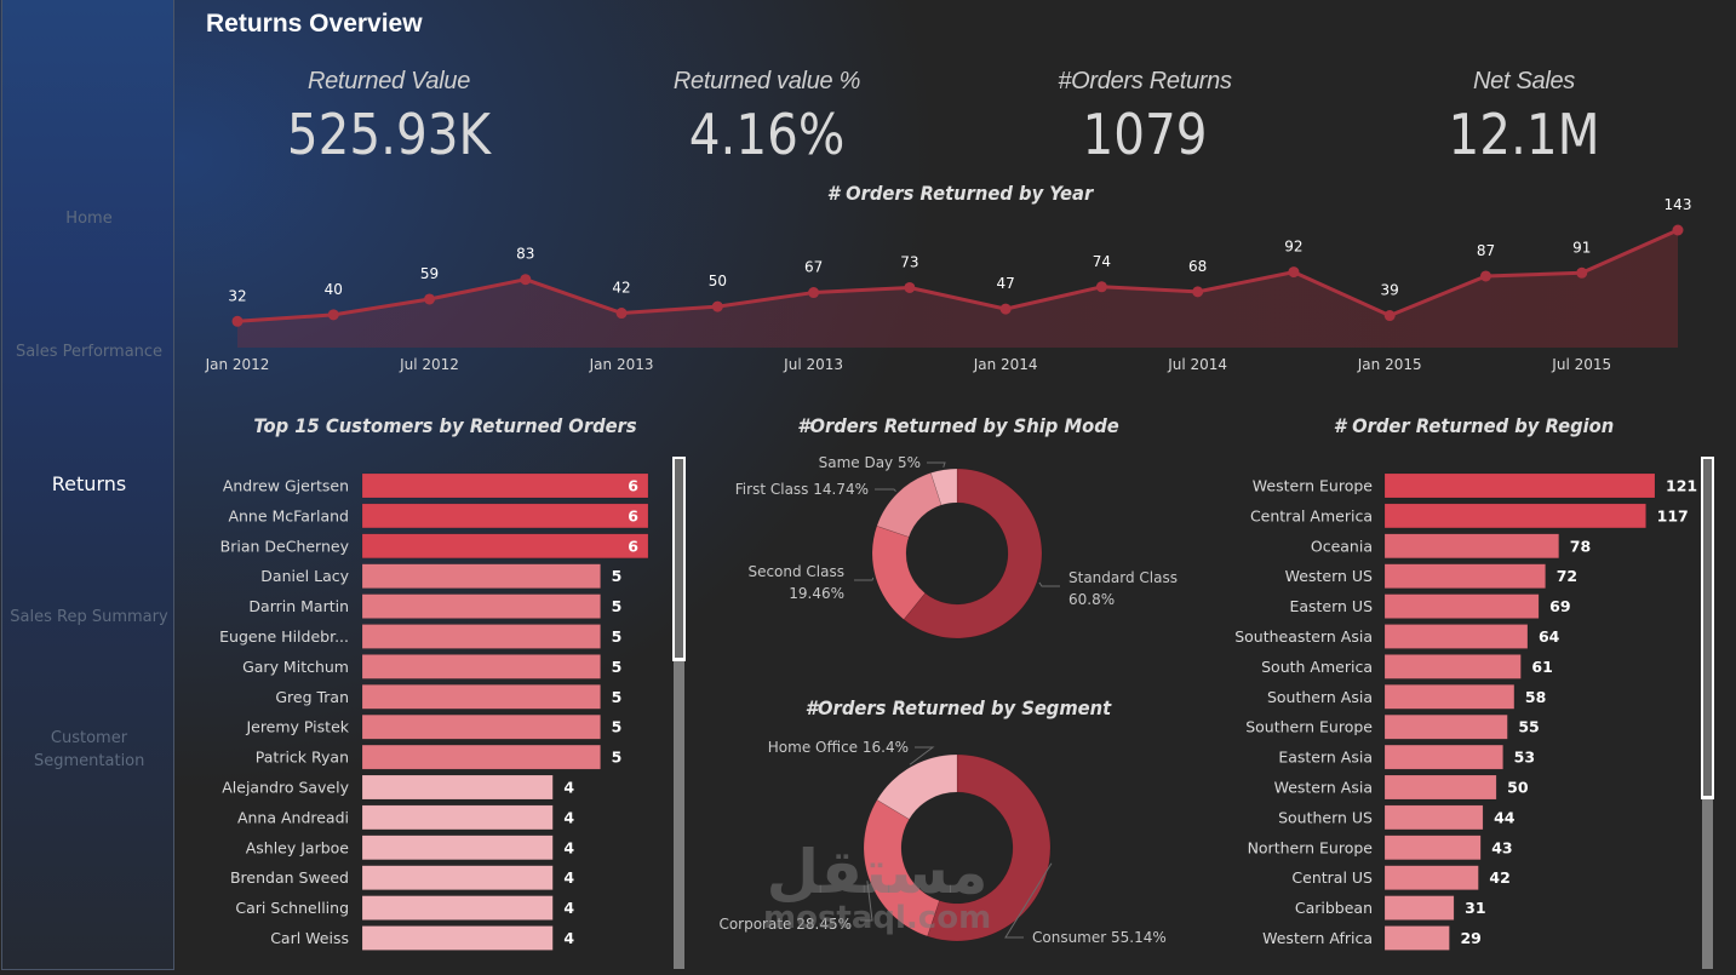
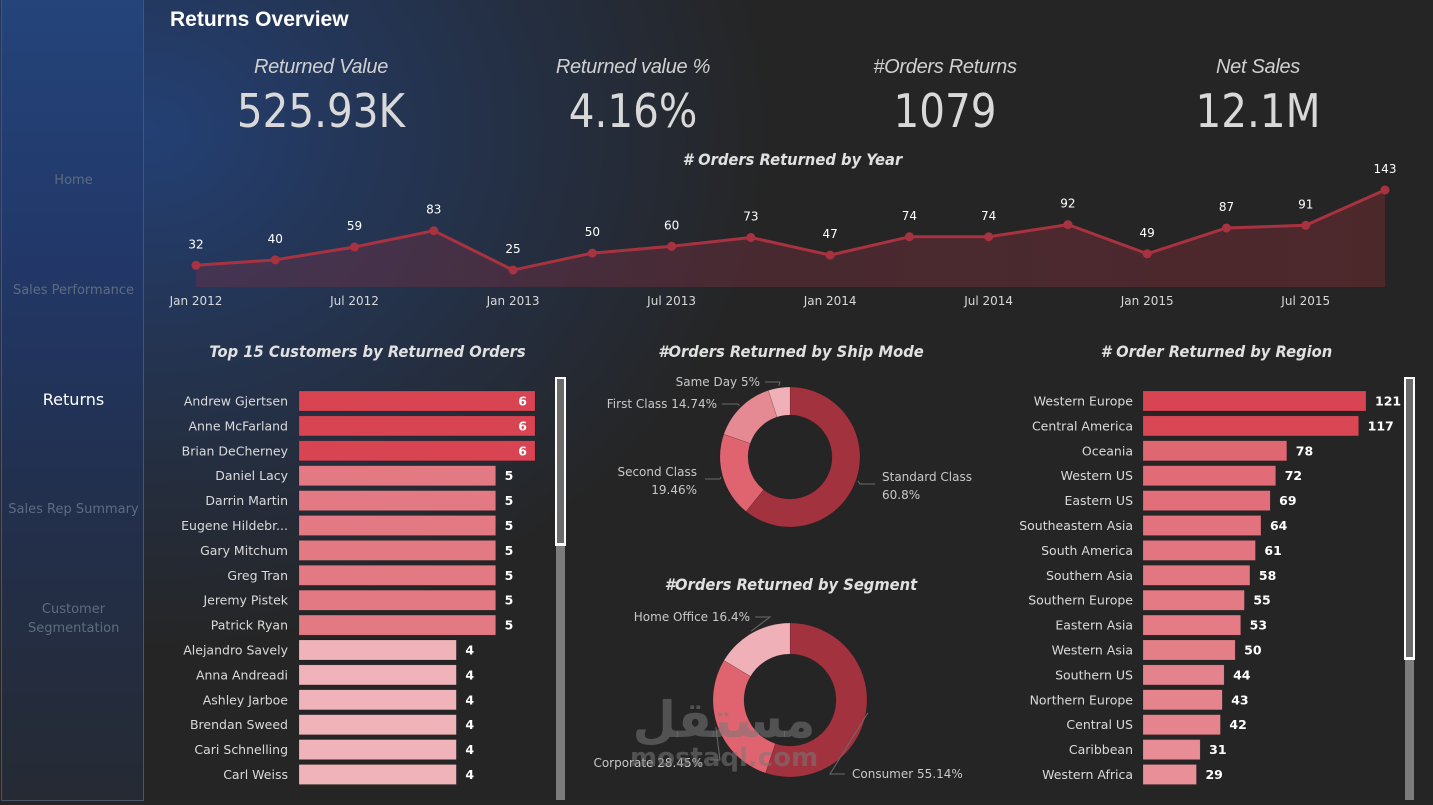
# Orders Returned by Year/Jan 2013: 42 -> 25
# Orders Returned by Year/Jul 2013: 67 -> 60
# Orders Returned by Year/Jul 2014: 68 -> 74
# Orders Returned by Year/Jan 2015: 39 -> 49
